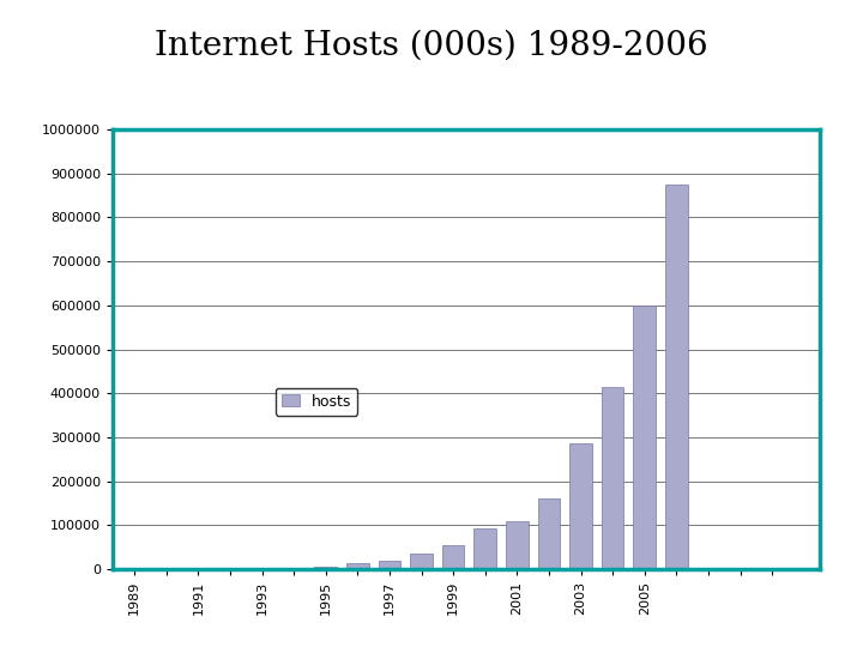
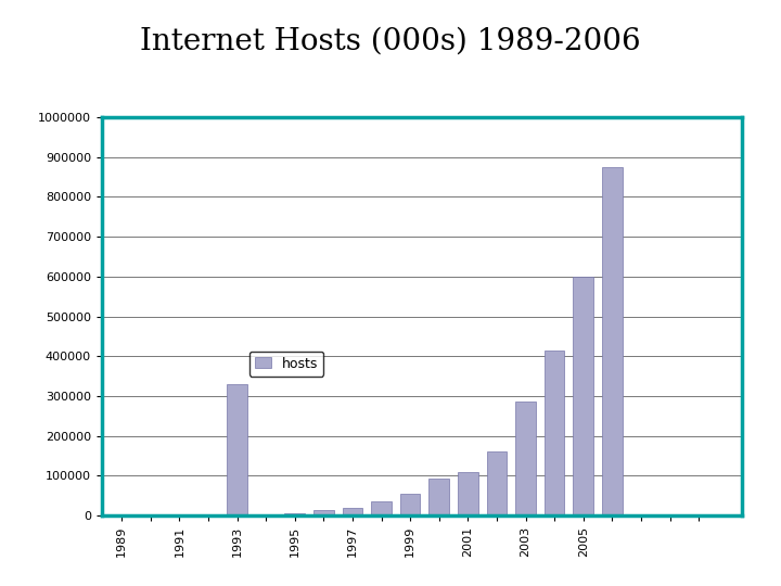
1993: 2000 -> 330000
